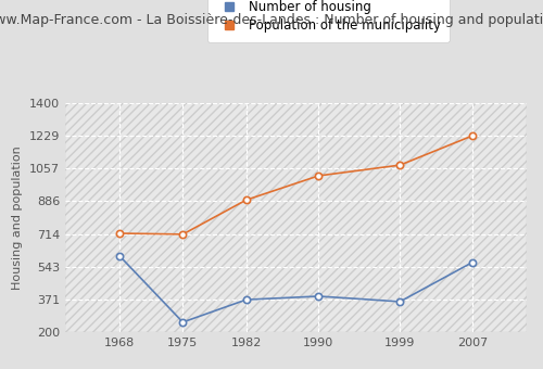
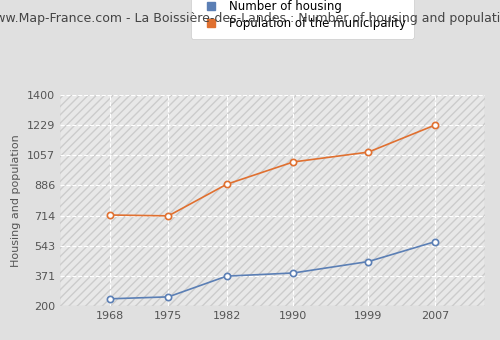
Number of housing/1968: 600 -> 240
Number of housing/1999: 360 -> 450
